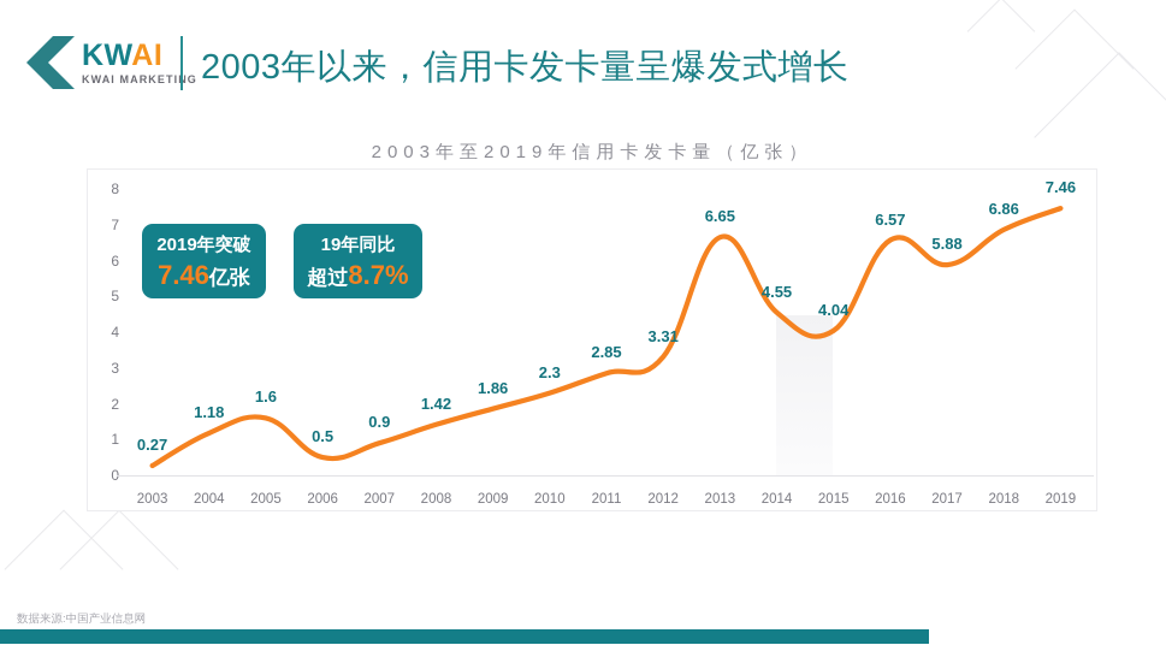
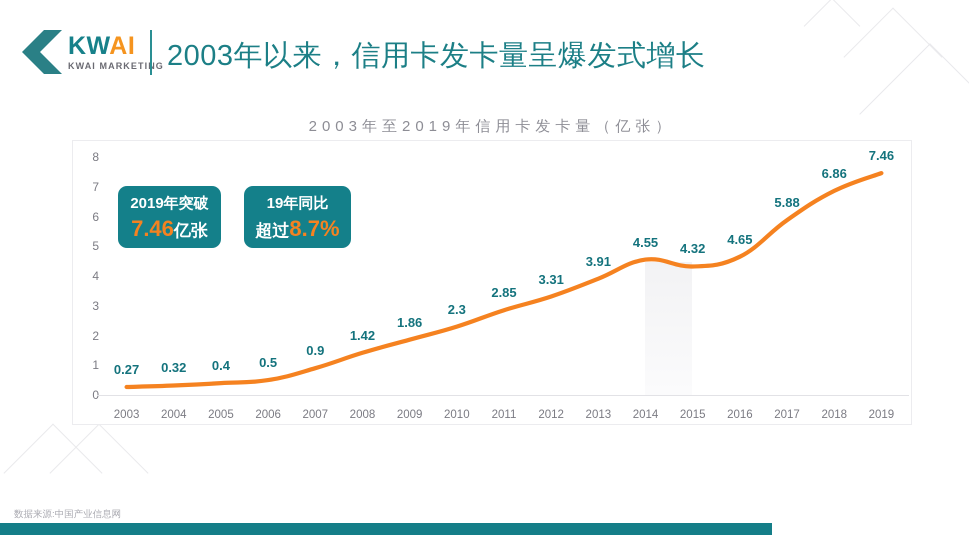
2004: 1.18 -> 0.32
2005: 1.6 -> 0.4
2013: 6.65 -> 3.91
2015: 4.04 -> 4.32
2016: 6.57 -> 4.65
